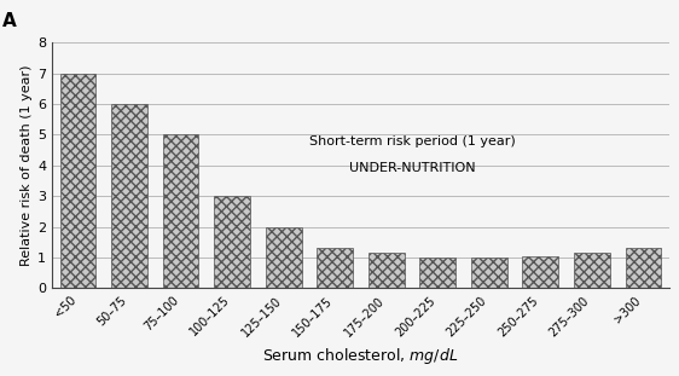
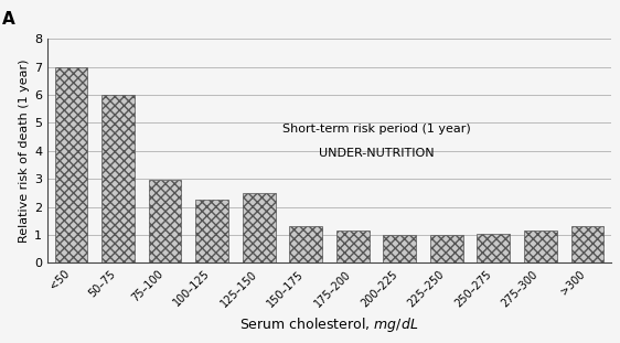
75–100: 5.00 -> 2.95
100–125: 3.00 -> 2.25
125–150: 2.00 -> 2.50
